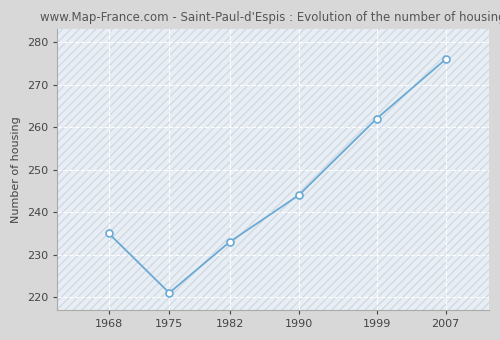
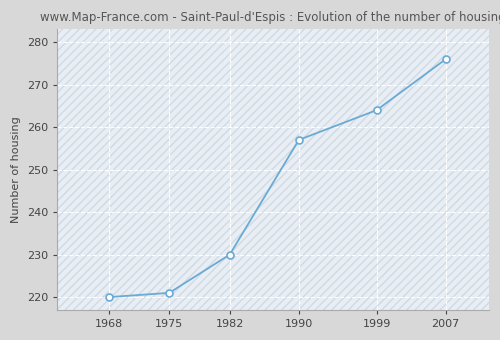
1968: 235 -> 220
1982: 233 -> 230
1990: 244 -> 257
1999: 262 -> 264
